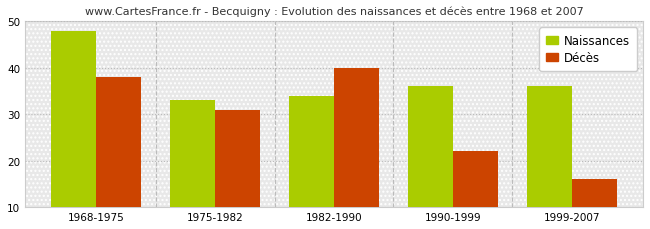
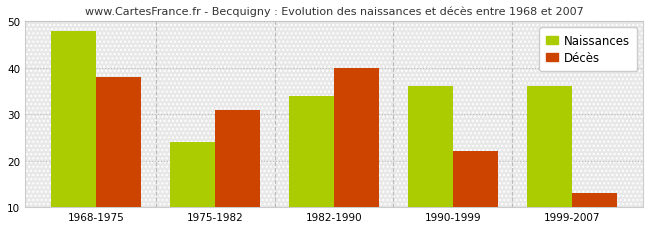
Naissances/1975-1982: 33 -> 24
Décès/1999-2007: 16 -> 13
